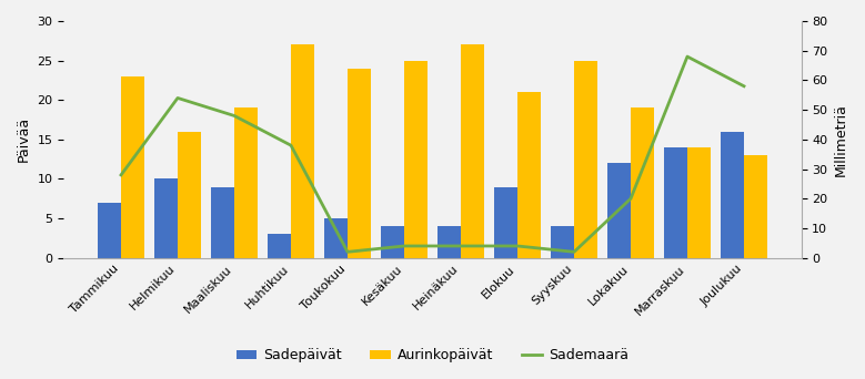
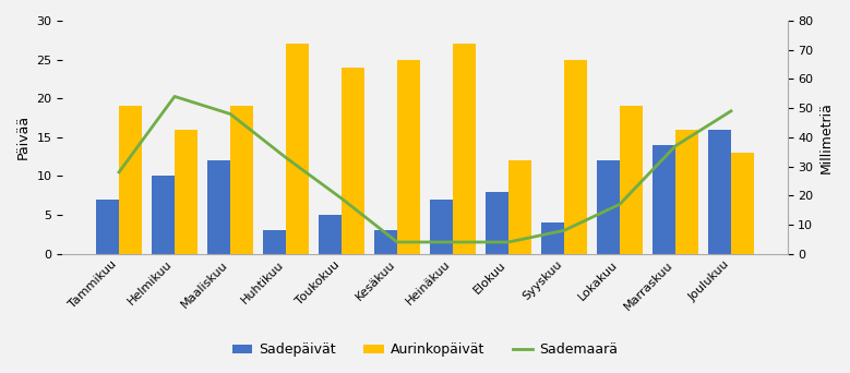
Aurinkopäivät/Tammikuu: 23 -> 19
Sadepäivät/Maaliskuu: 9 -> 12
Sademaarä/Huhtikuu: 38 -> 33
Sademaarä/Toukokuu: 2 -> 19
Sadepäivät/Kesäkuu: 4 -> 3
Sadepäivät/Heinäkuu: 4 -> 7
Sadepäivät/Elokuu: 9 -> 8
Aurinkopäivät/Elokuu: 21 -> 12
Sademaarä/Syyskuu: 2 -> 8
Sademaarä/Lokakuu: 20 -> 17
Sademaarä/Marraskuu: 68 -> 37
Aurinkopäivät/Marraskuu: 14 -> 16
Sademaarä/Joulukuu: 58 -> 49
